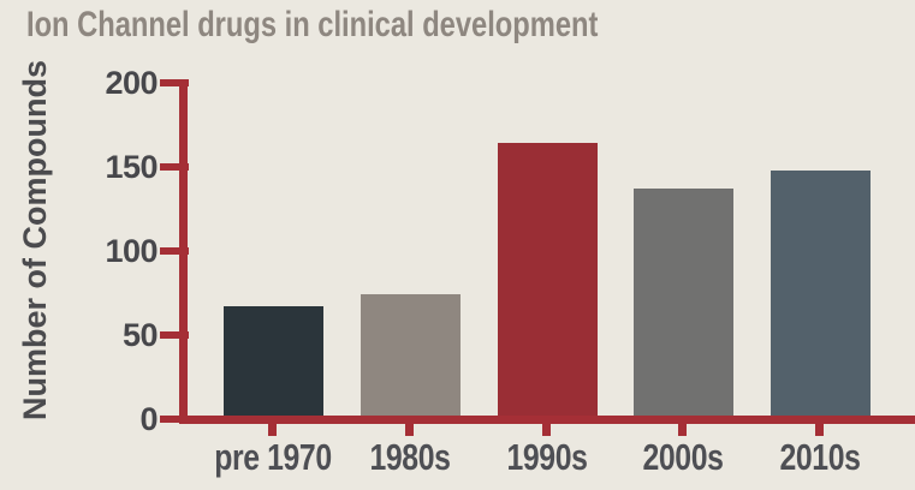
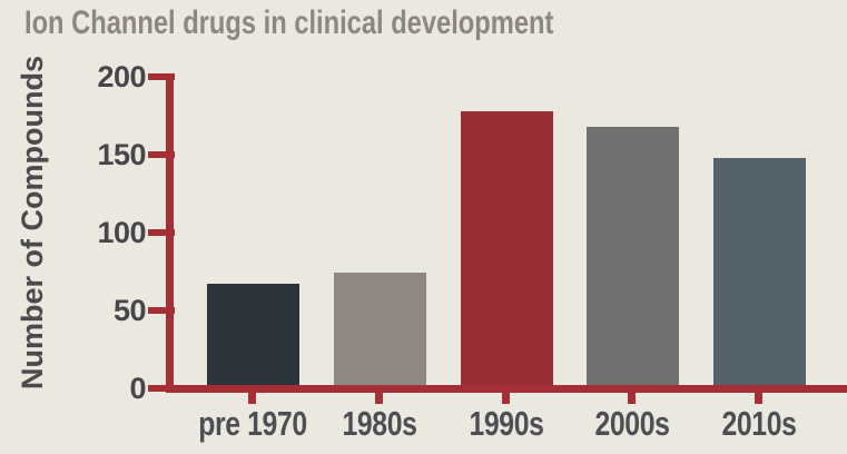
1990s: 162 -> 176
2000s: 135 -> 166
